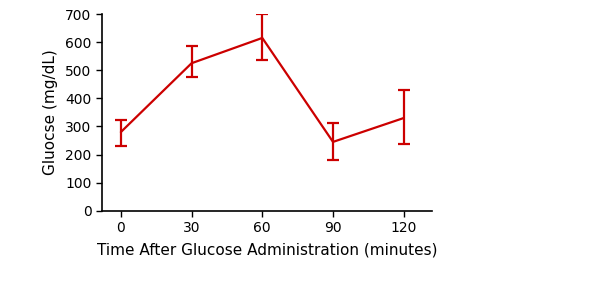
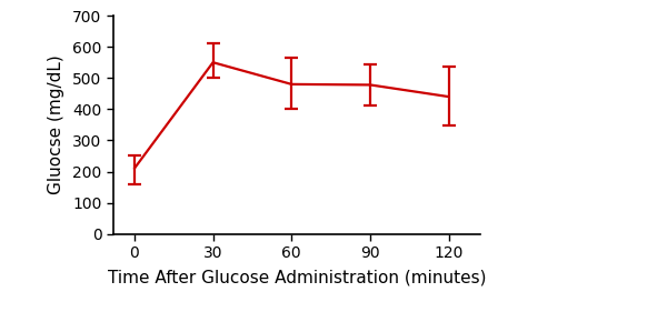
0: 280 -> 210
30: 525 -> 550
60: 615 -> 480
90: 245 -> 478
120: 330 -> 440
